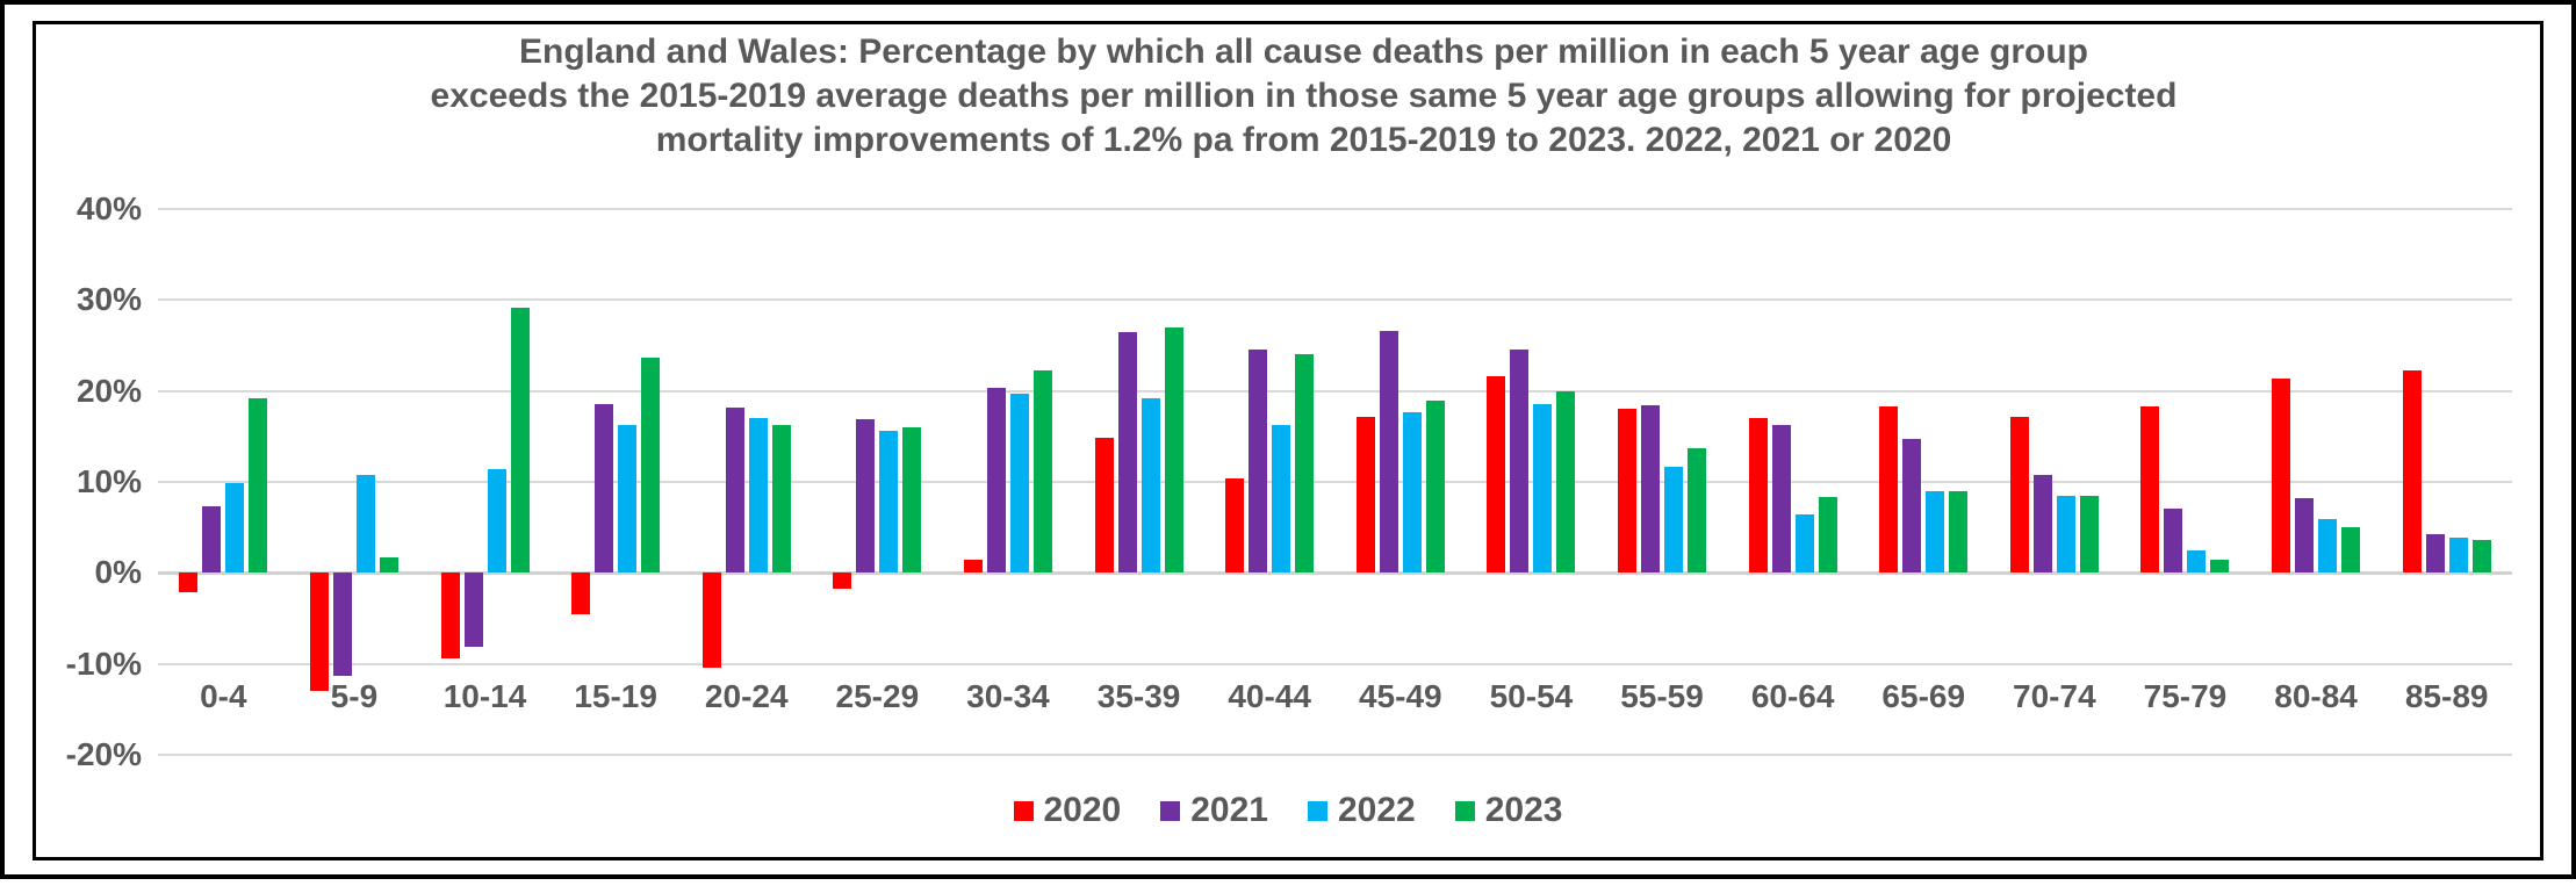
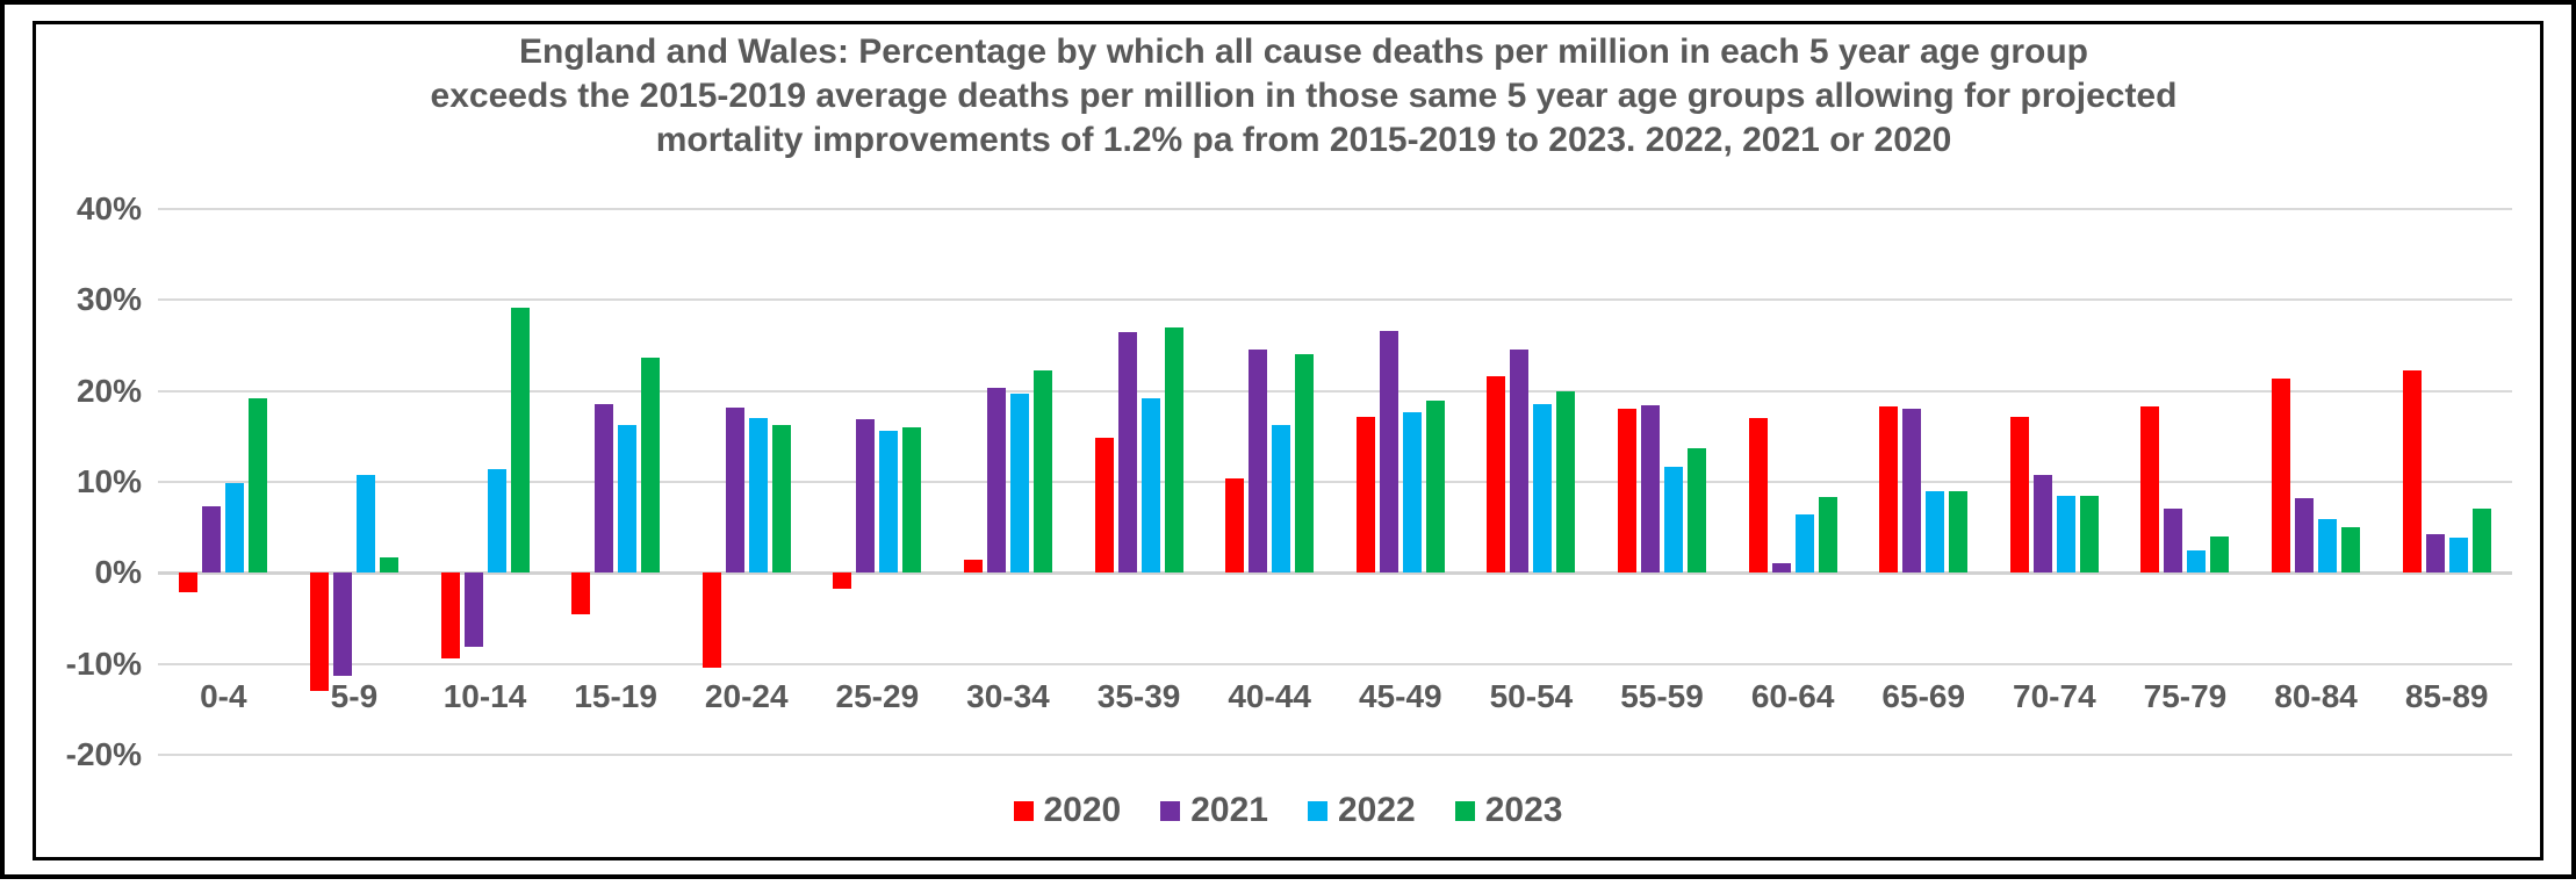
2021/60-64: 16% -> 1%
2021/65-69: 15% -> 18%
2023/75-79: 2% -> 4%
2023/85-89: 4% -> 7%
